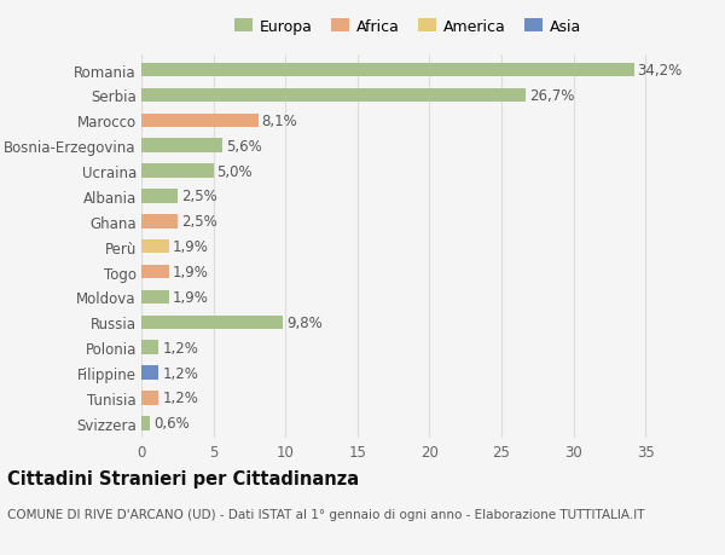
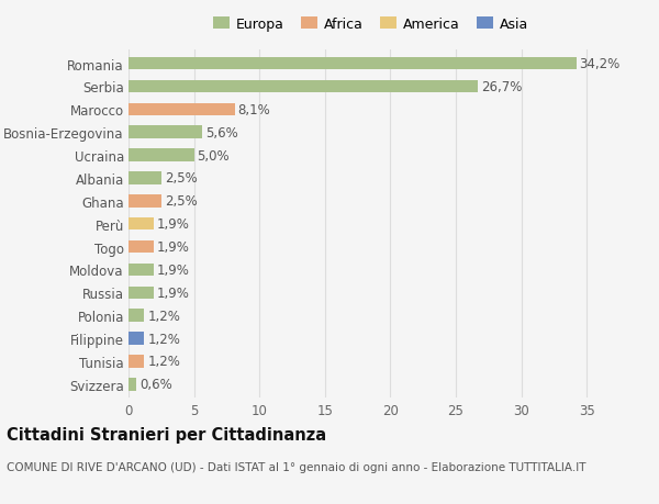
Russia: 9,8% -> 1,9%
